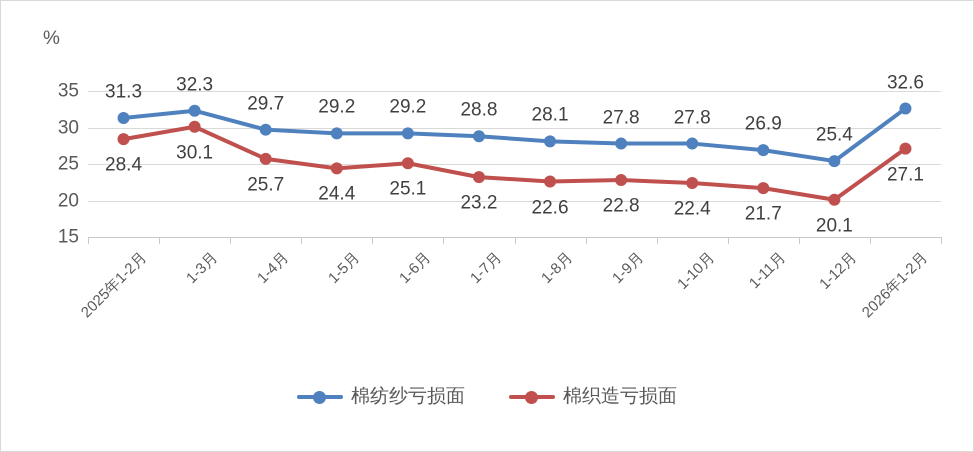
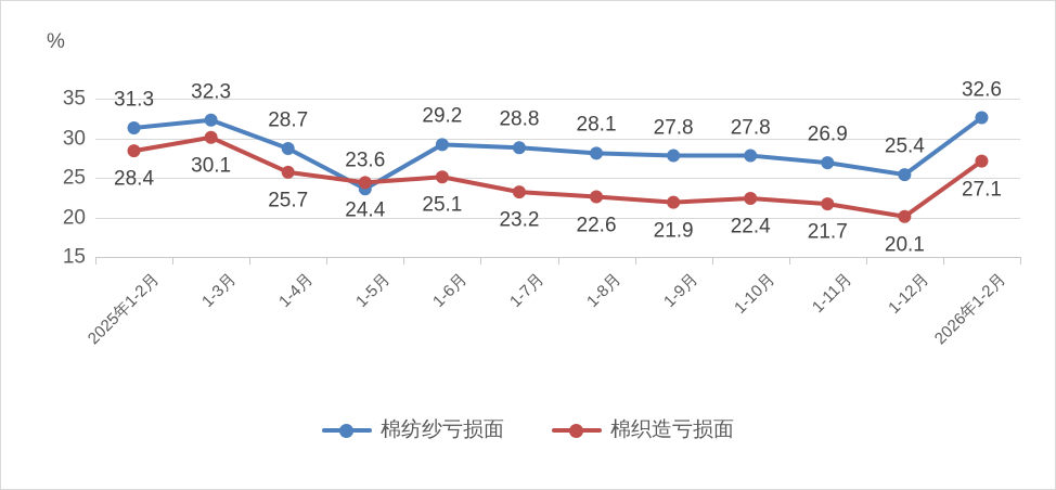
棉纺纱亏损面/1-4月: 29.7 -> 28.7
棉纺纱亏损面/1-5月: 29.2 -> 23.6
棉织造亏损面/1-9月: 22.8 -> 21.9
